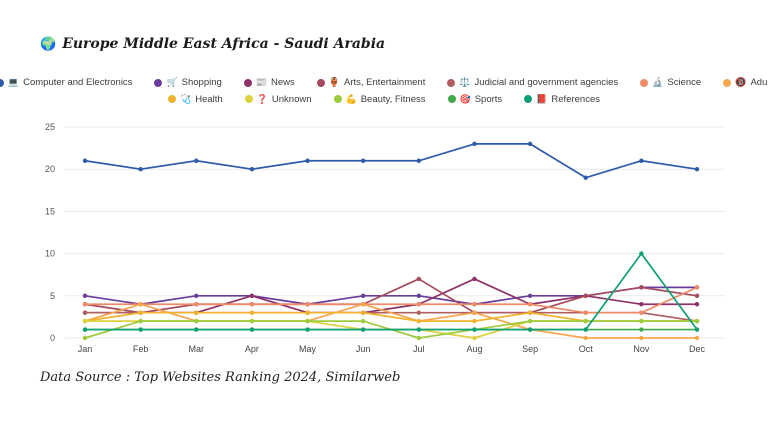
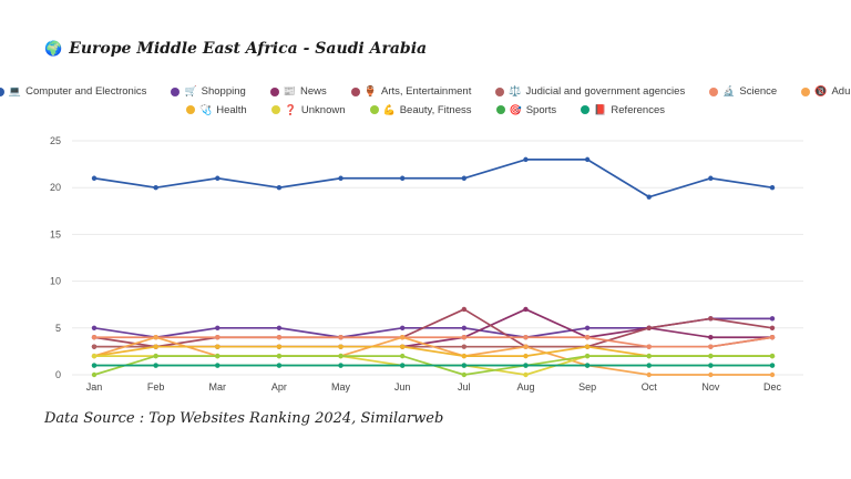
News/Apr: 5 -> 3
References/Nov: 10 -> 1
Judicial and government agencies/Dec: 2 -> 4
Science/Dec: 6 -> 4
